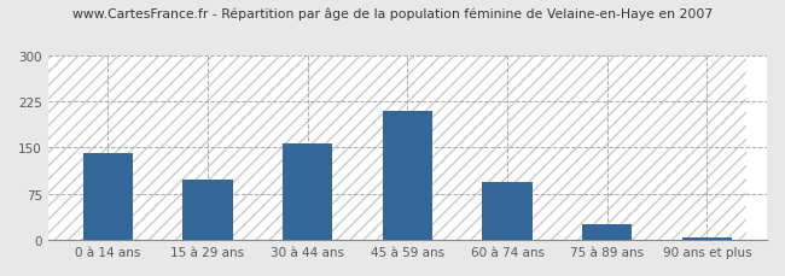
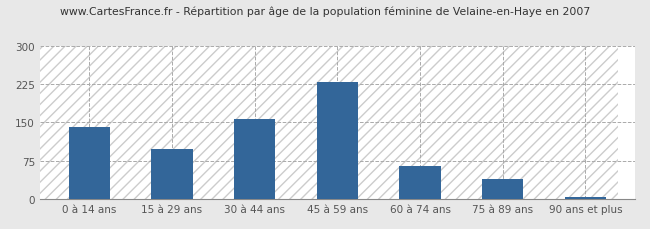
45 à 59 ans: 210 -> 228
60 à 74 ans: 95 -> 64
75 à 89 ans: 26 -> 40
